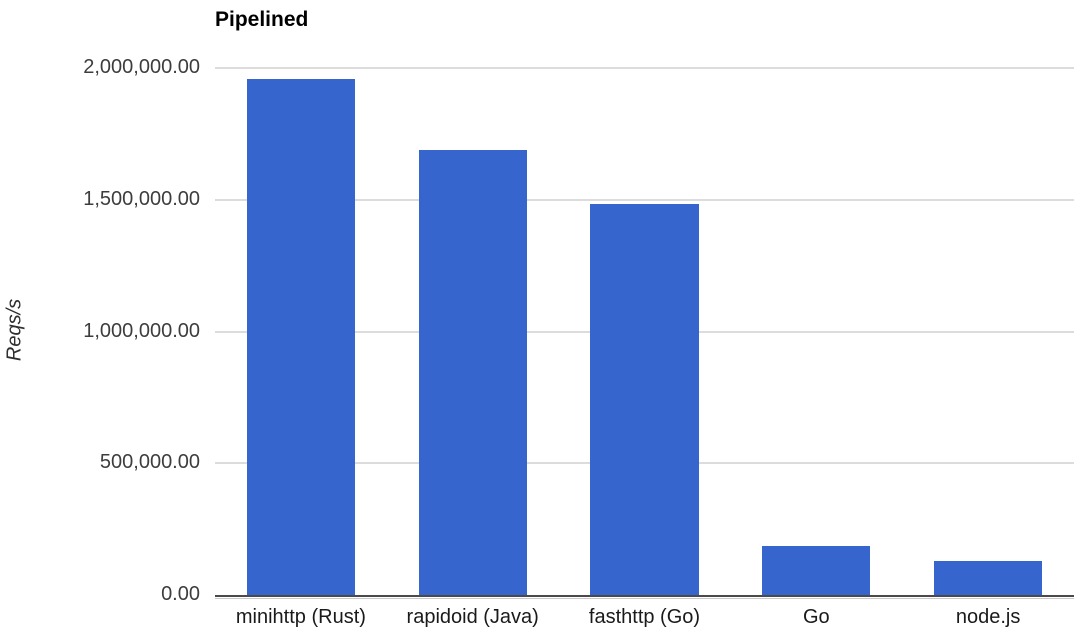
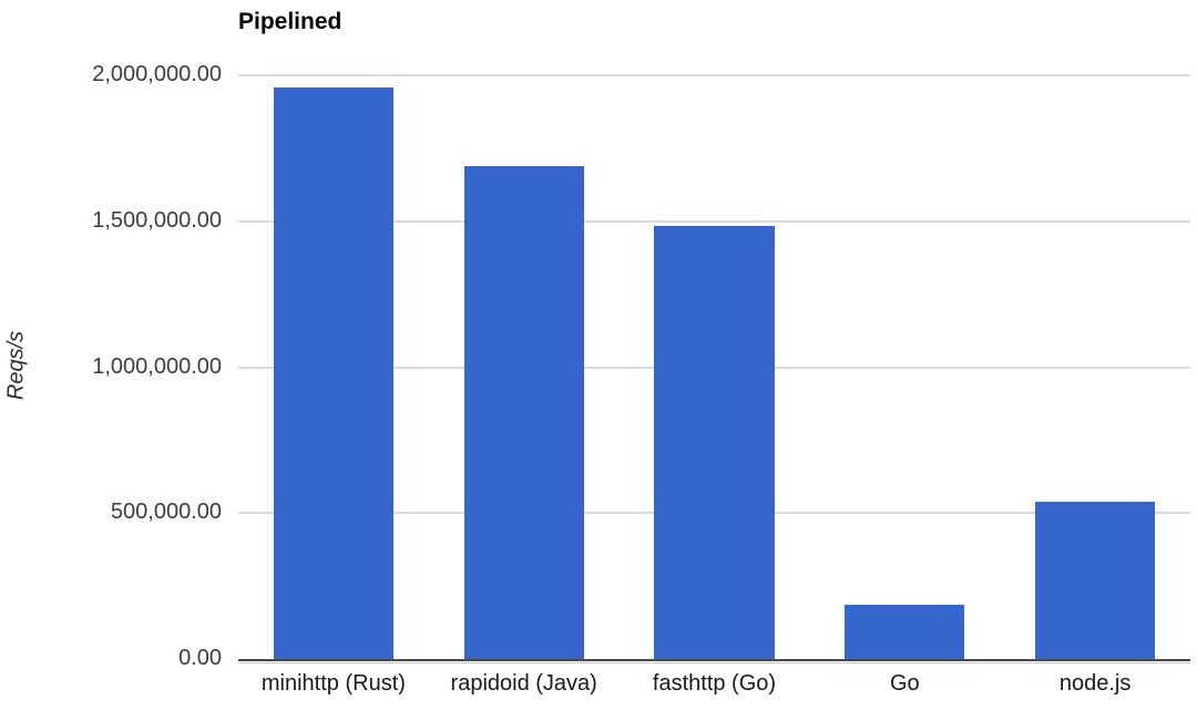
node.js: 130000 -> 540000
